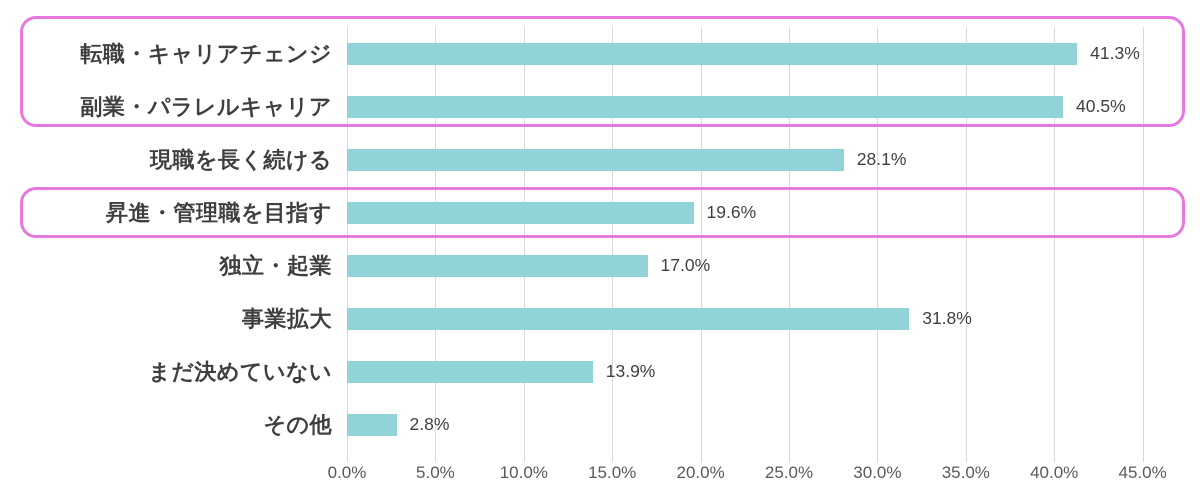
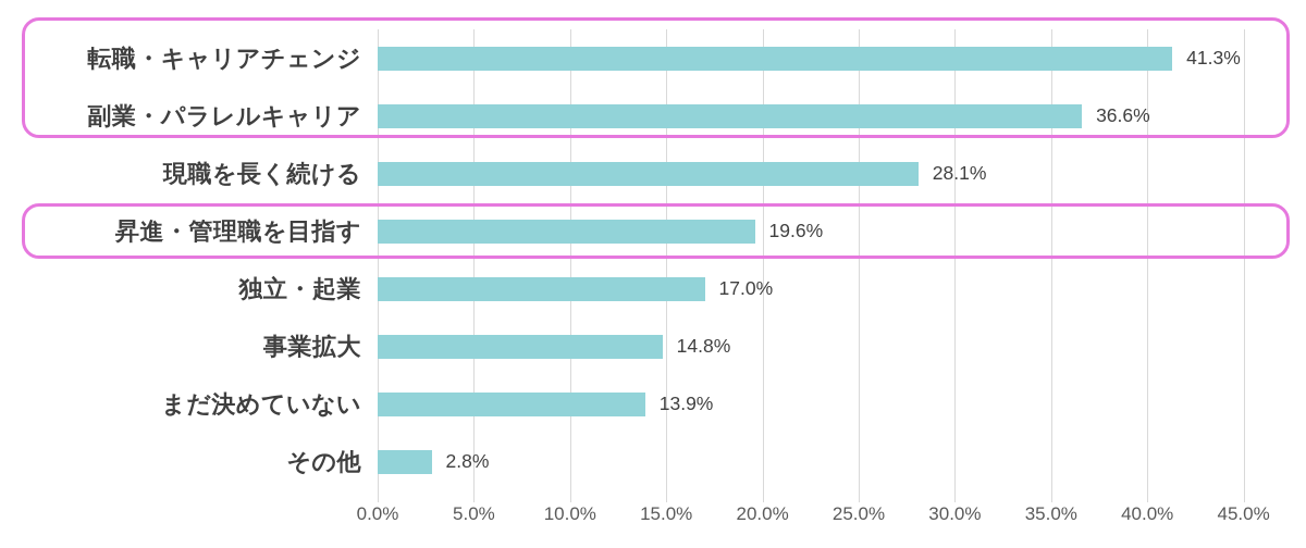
副業・パラレルキャリア: 40.5% -> 36.6%
事業拡大: 31.8% -> 14.8%
